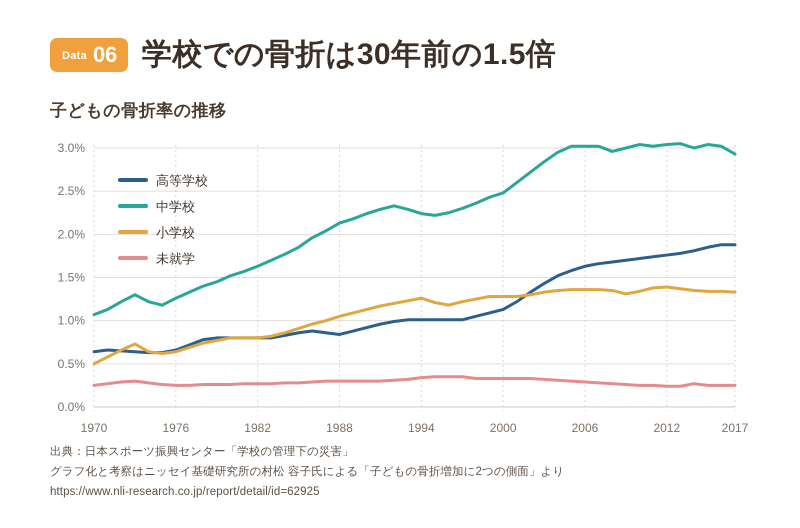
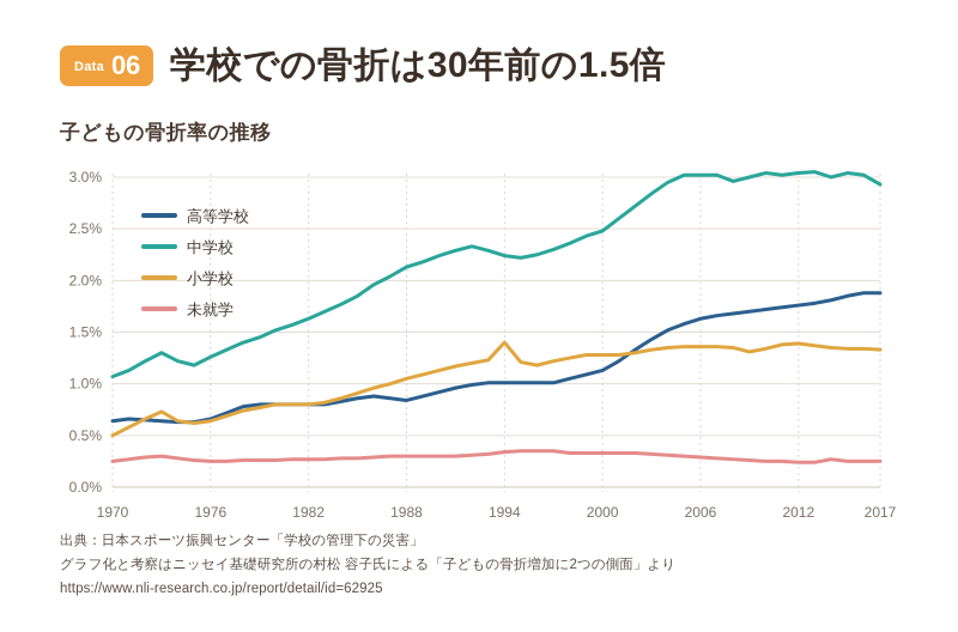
小学校/1994: 1.3% -> 1.4%
